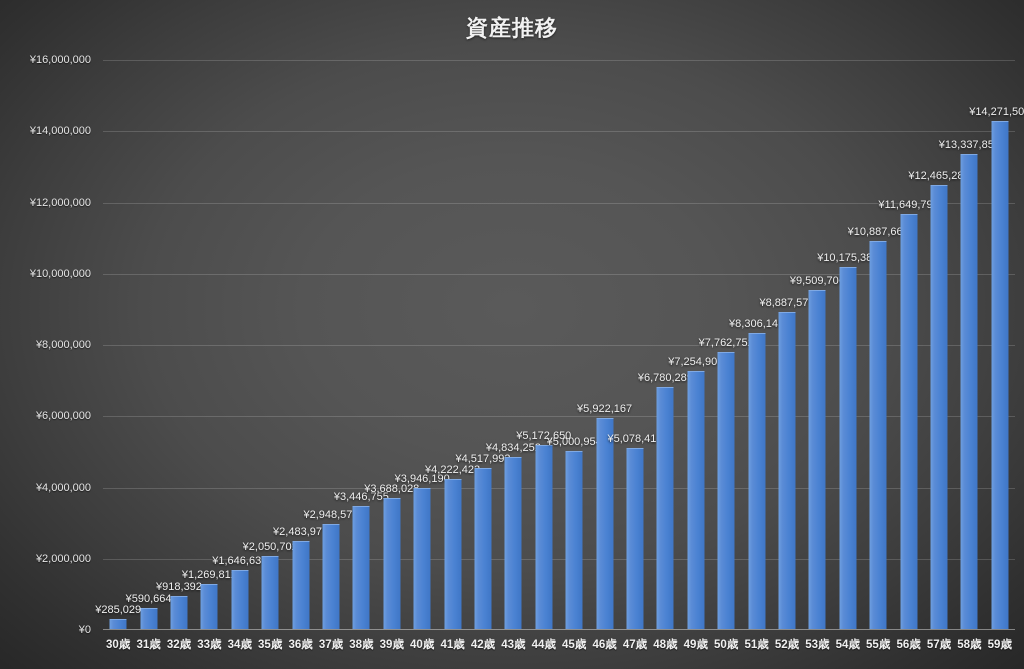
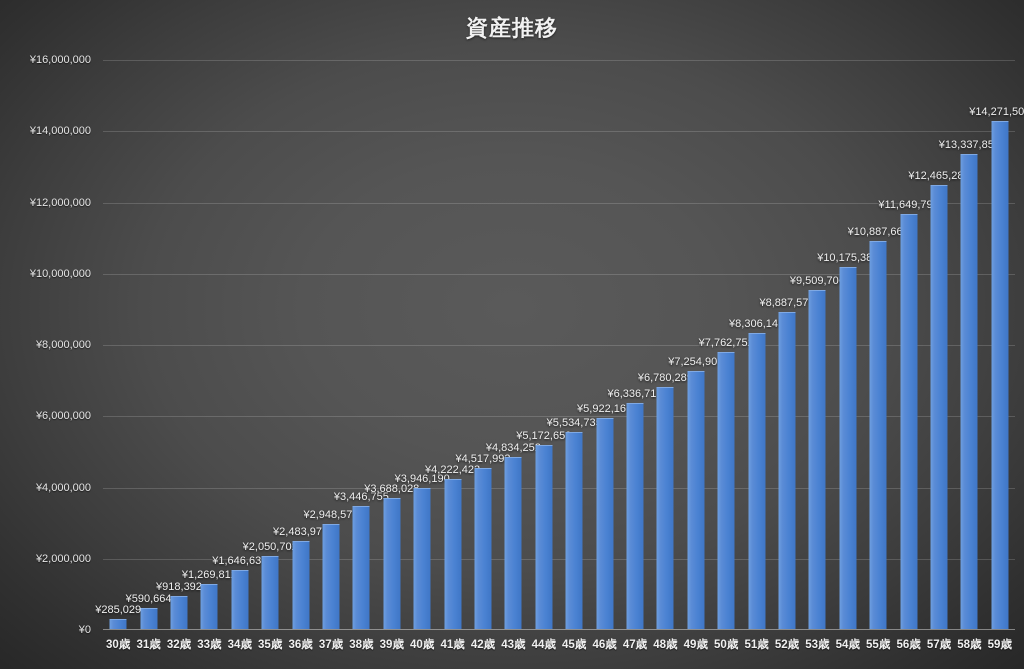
45歳: ¥5,000,954 -> ¥5,534,735
47歳: ¥5,078,413 -> ¥6,336,718
